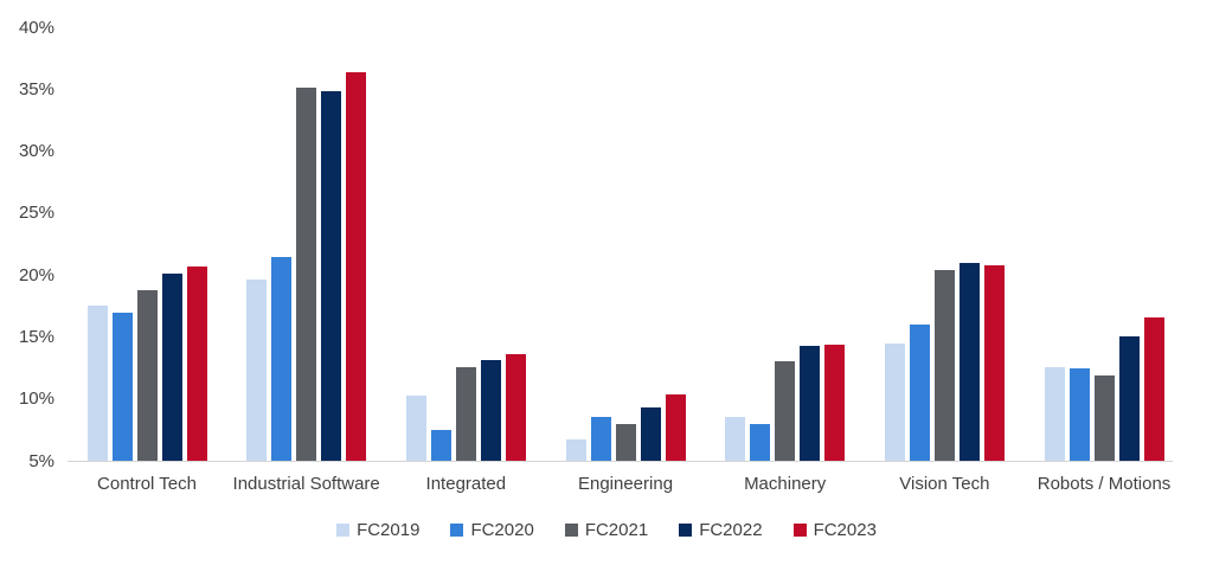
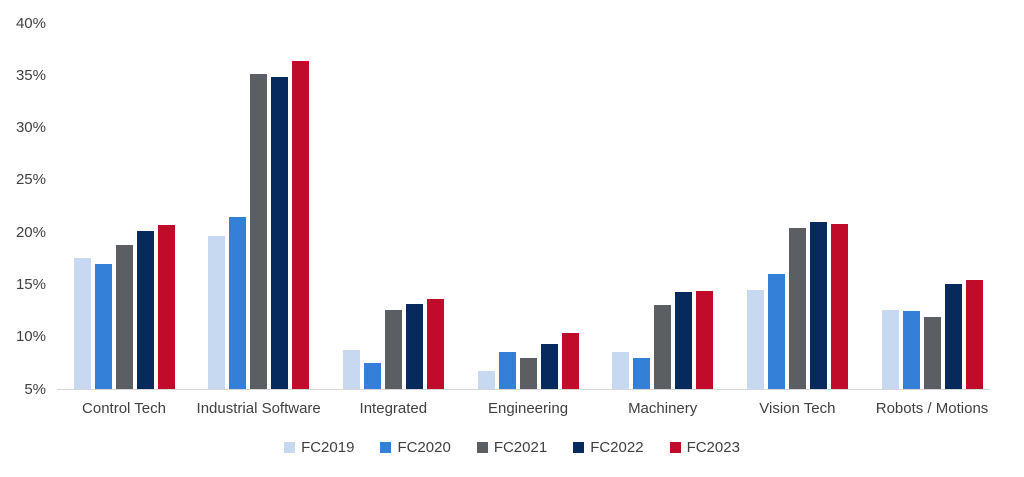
FC2019/Integrated: 10.3% -> 8.7%
FC2023/Robots / Motions: 16.6% -> 15.4%
